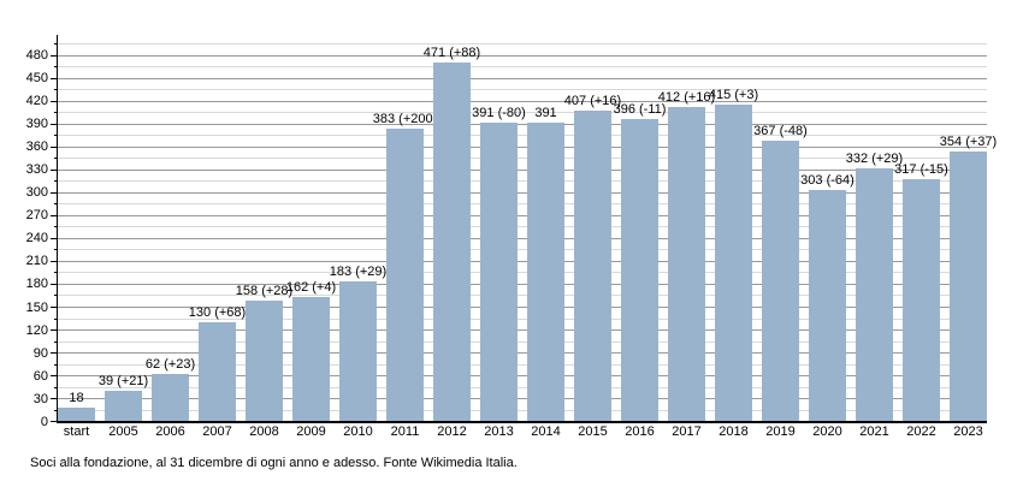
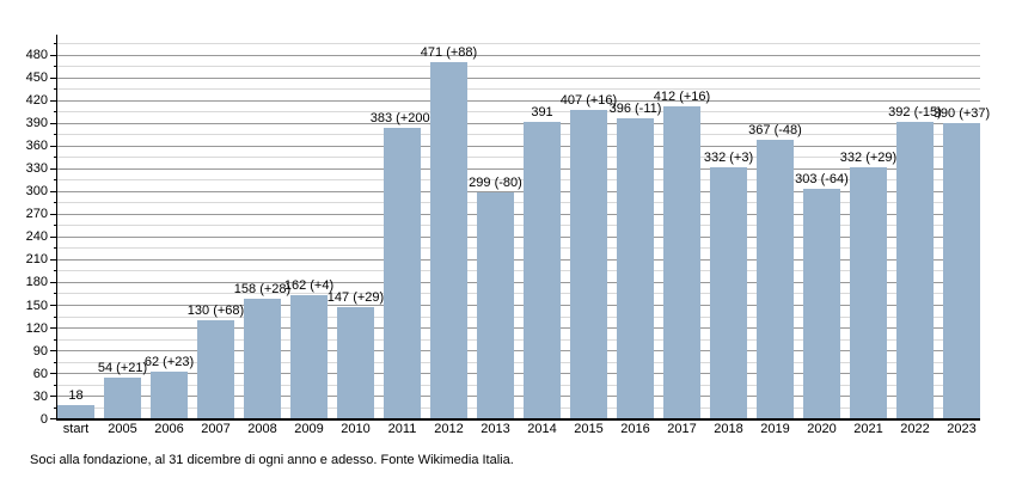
2005: 39 -> 54
2010: 183 -> 147
2013: 391 -> 299
2018: 415 -> 332
2022: 317 -> 392
2023: 354 -> 390
